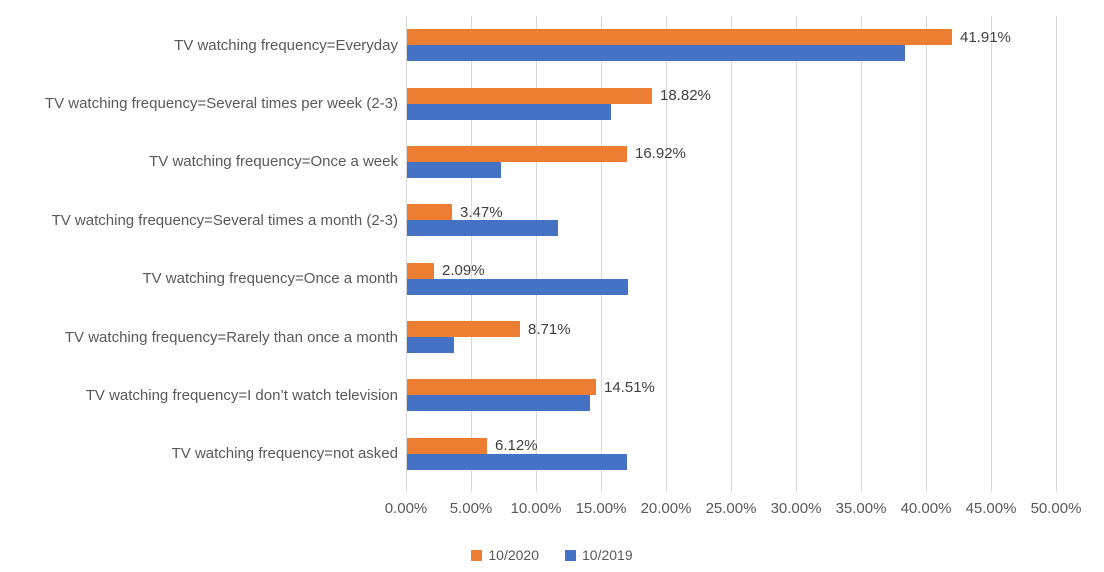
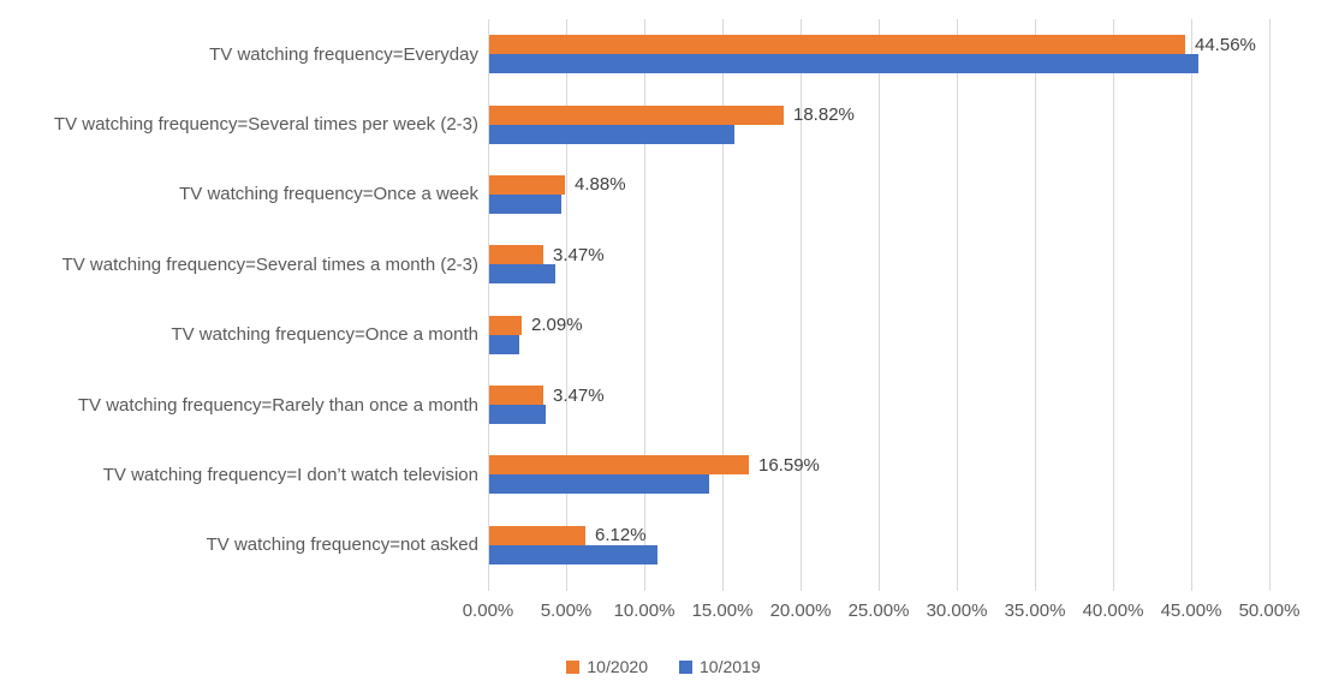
10/2020/TV watching frequency=Everyday: 41.91% -> 44.56%
10/2019/TV watching frequency=Everyday: 38.3% -> 45.4%
10/2020/TV watching frequency=Once a week: 16.92% -> 4.88%
10/2019/TV watching frequency=Once a week: 7.2% -> 4.6%
10/2019/TV watching frequency=Several times a month (2-3): 11.6% -> 4.2%
10/2019/TV watching frequency=Once a month: 17.0% -> 1.9%
10/2020/TV watching frequency=Rarely than once a month: 8.71% -> 3.47%
10/2020/TV watching frequency=I don’t watch television: 14.51% -> 16.59%
10/2019/TV watching frequency=not asked: 16.9% -> 10.8%
